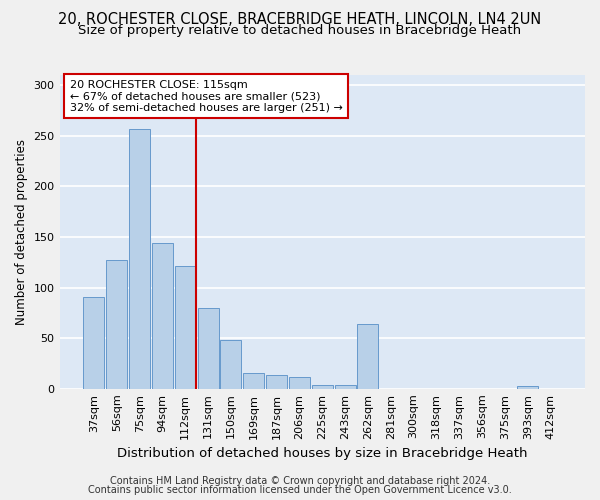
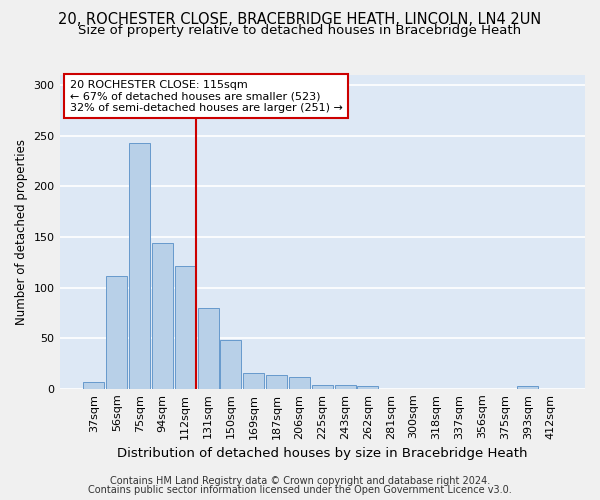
37sqm: 91 -> 7
56sqm: 127 -> 111
75sqm: 257 -> 243
262sqm: 64 -> 3
